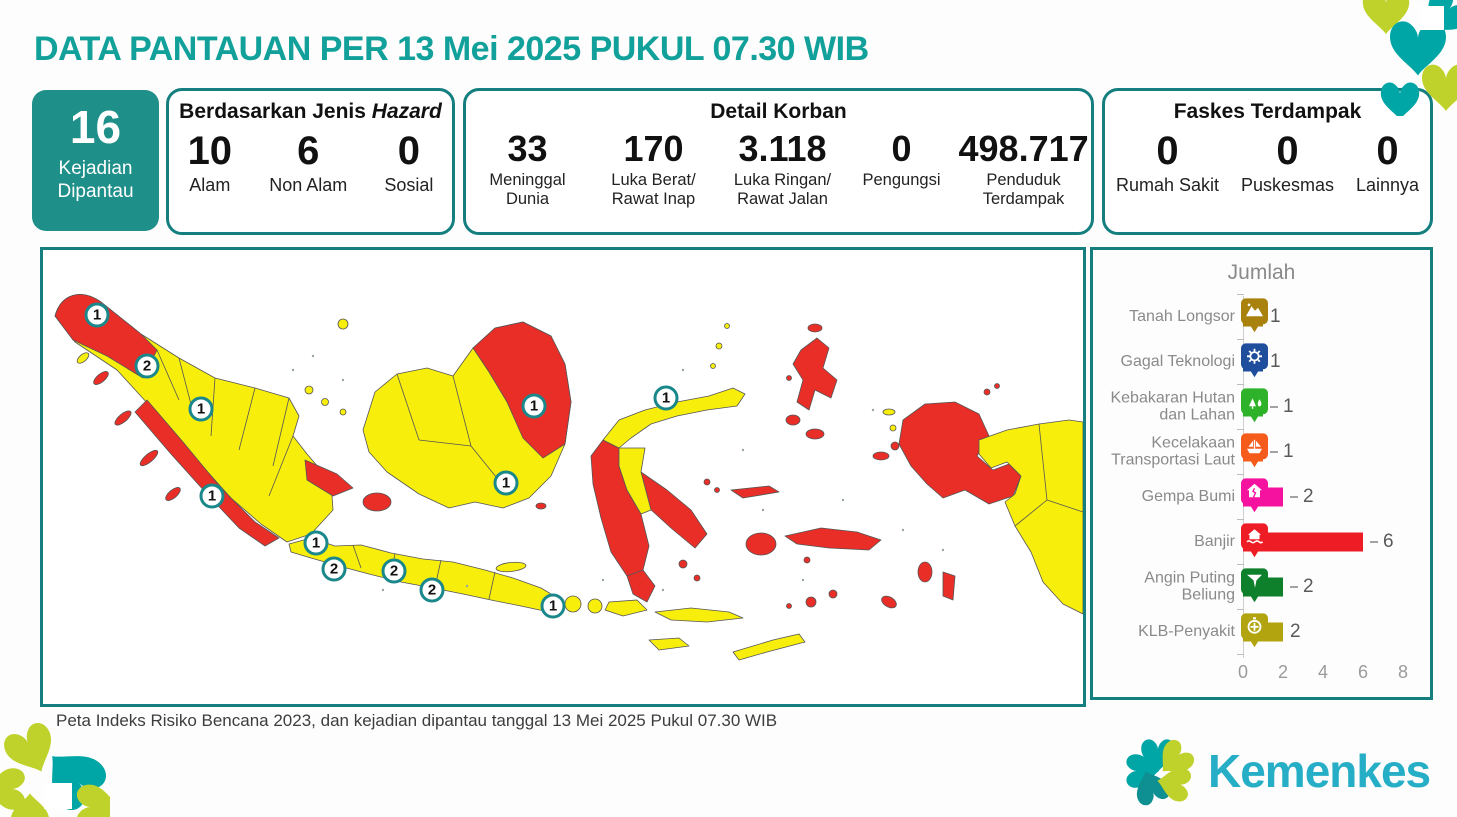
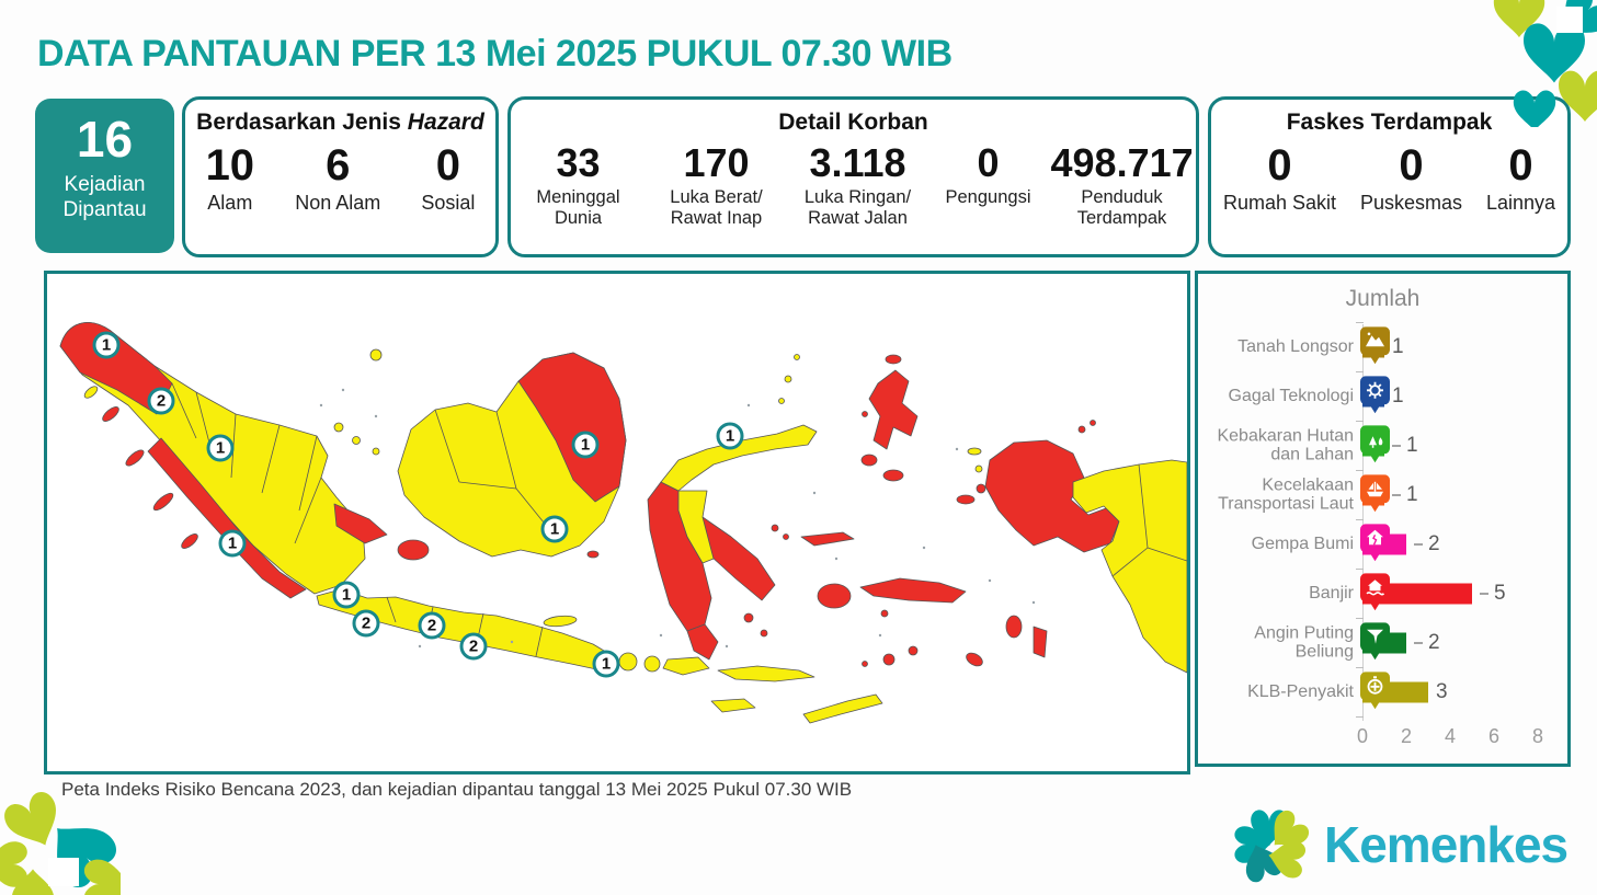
Banjir: 6 -> 5
KLB-Penyakit: 2 -> 3
